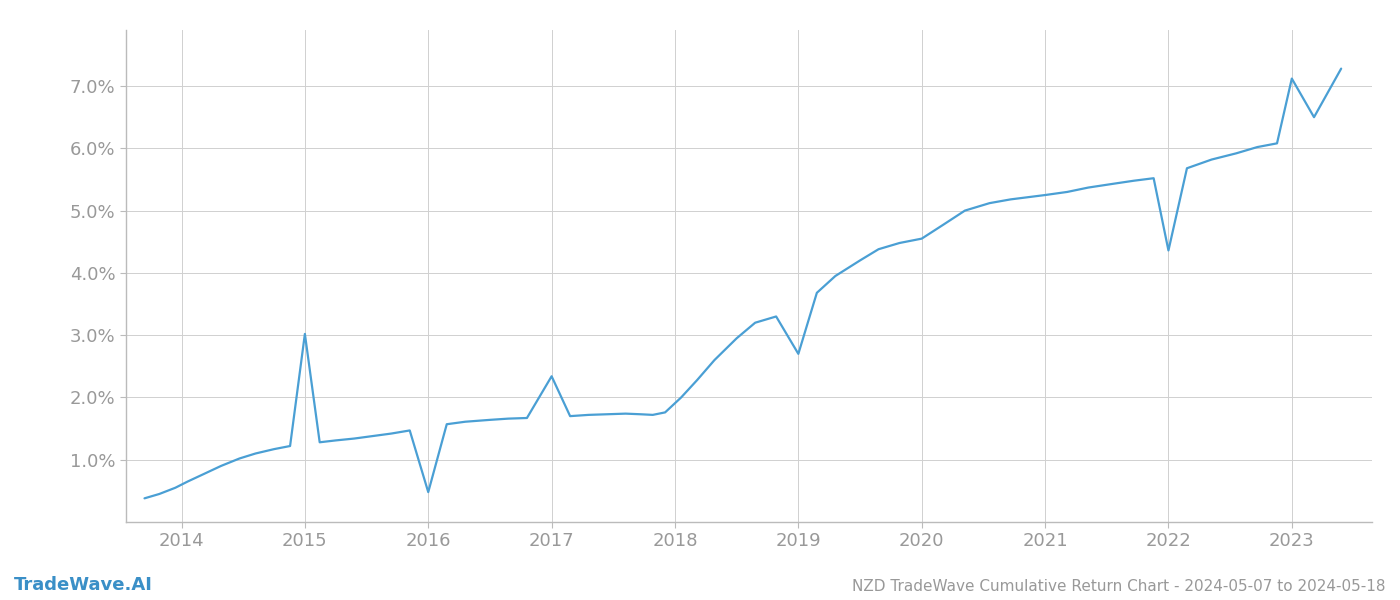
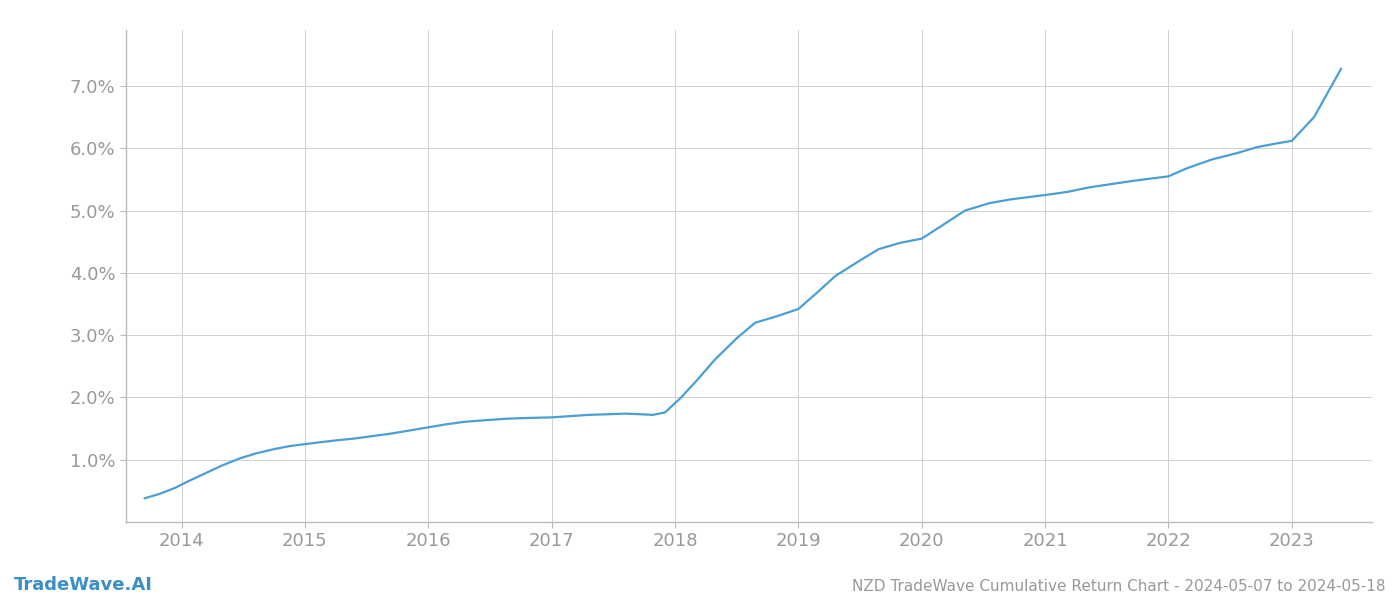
2015: 3.02% -> 1.25%
2016: 0.48% -> 1.52%
2017: 2.34% -> 1.68%
2019: 2.70% -> 3.42%
2022: 4.36% -> 5.55%
2023: 7.12% -> 6.12%
